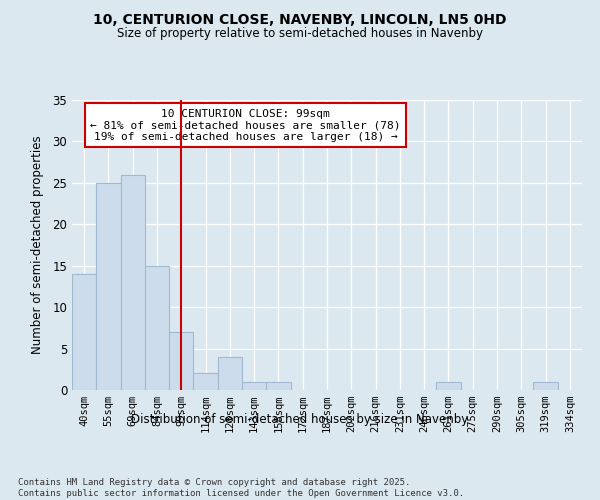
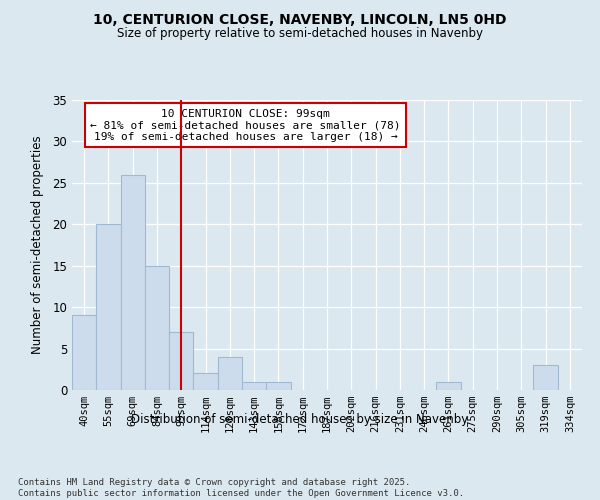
40sqm: 14 -> 9
55sqm: 25 -> 20
319sqm: 1 -> 3
